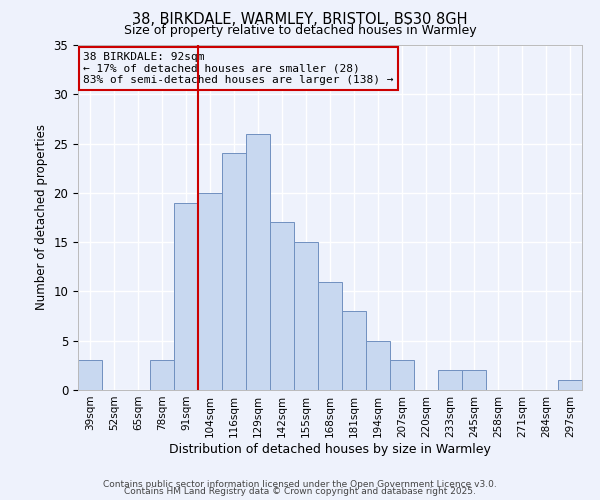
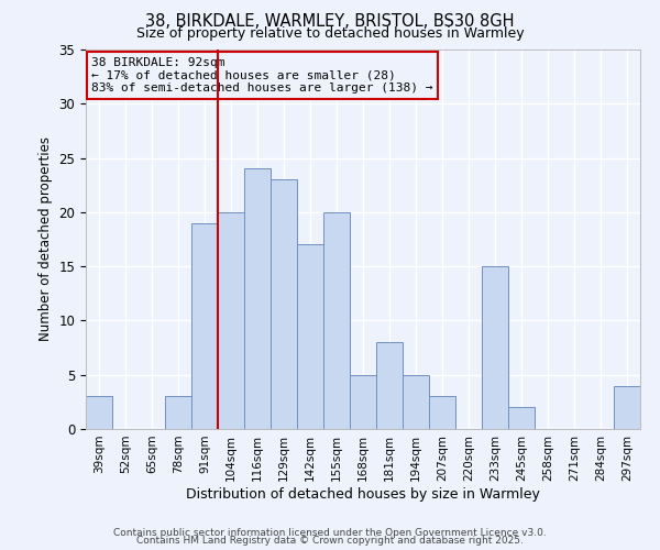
129sqm: 26 -> 23
155sqm: 15 -> 20
168sqm: 11 -> 5
233sqm: 2 -> 15
297sqm: 1 -> 4
